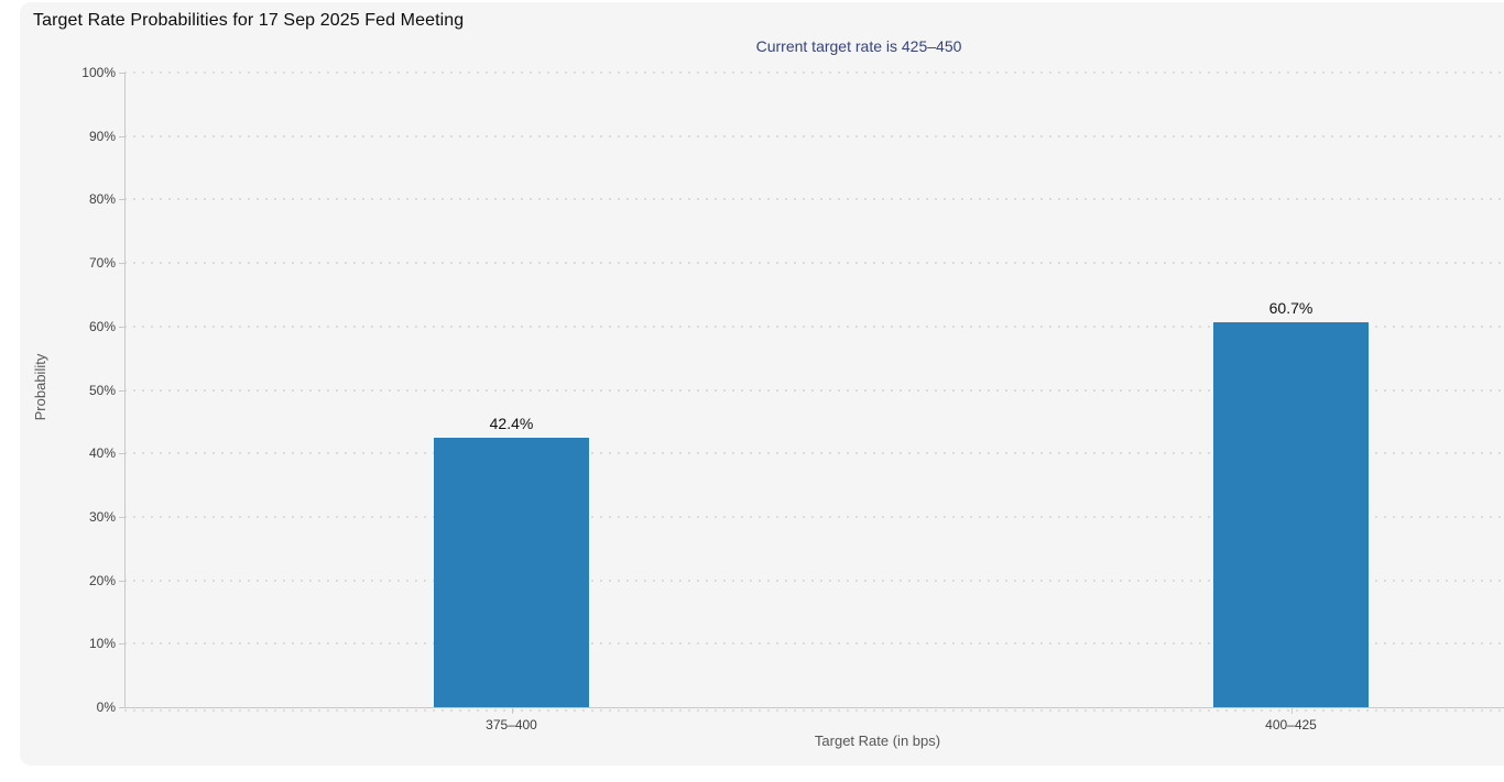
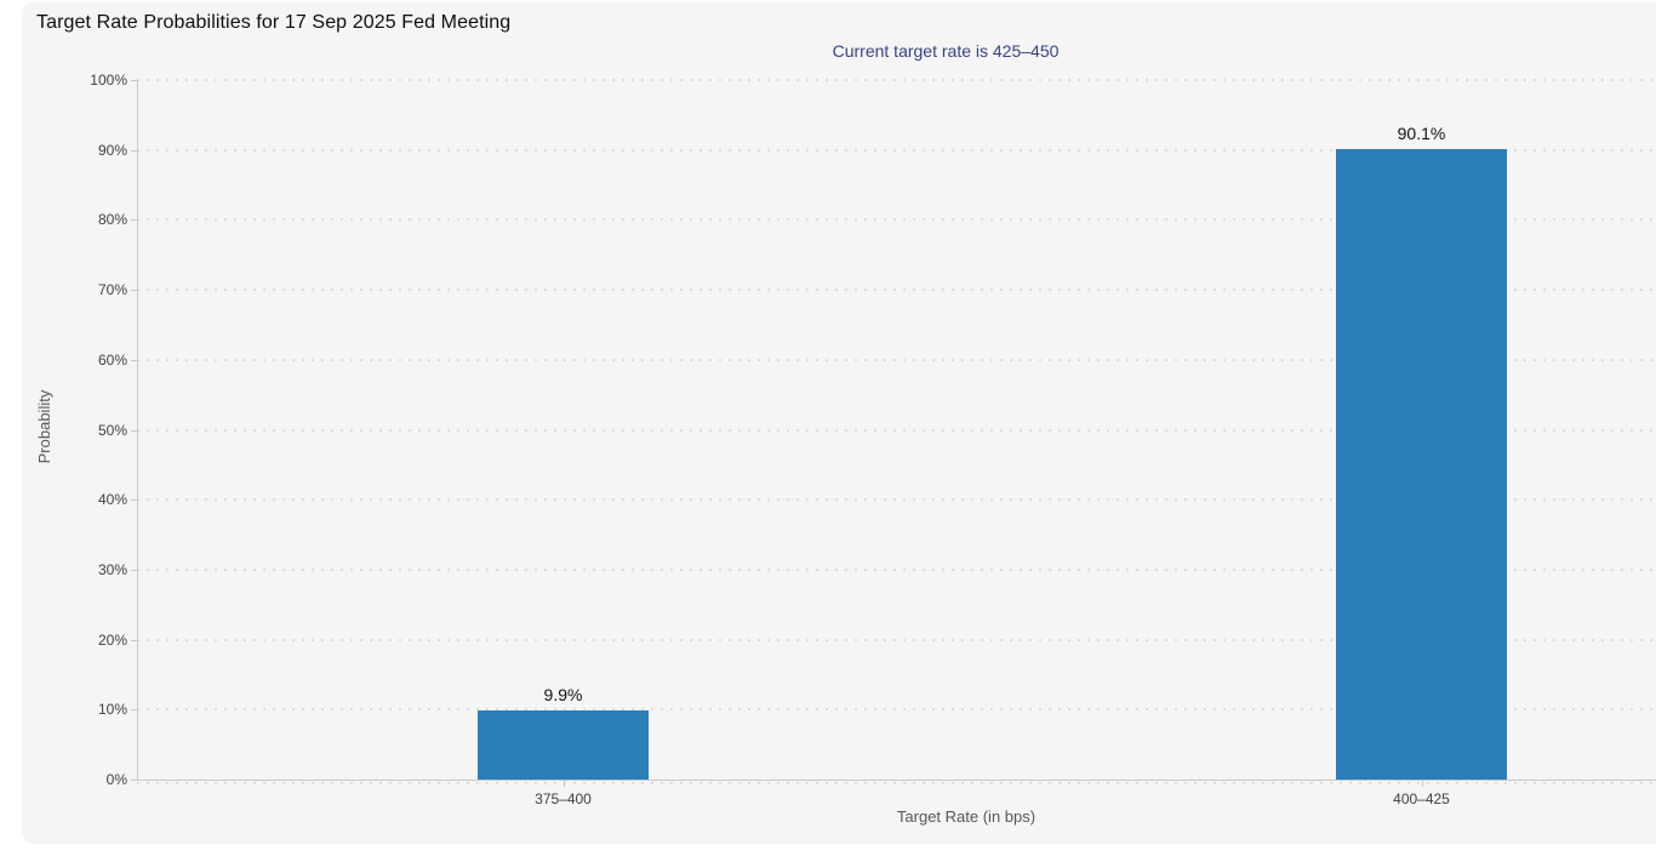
375–400: 42.4% -> 9.9%
400–425: 60.7% -> 90.1%
